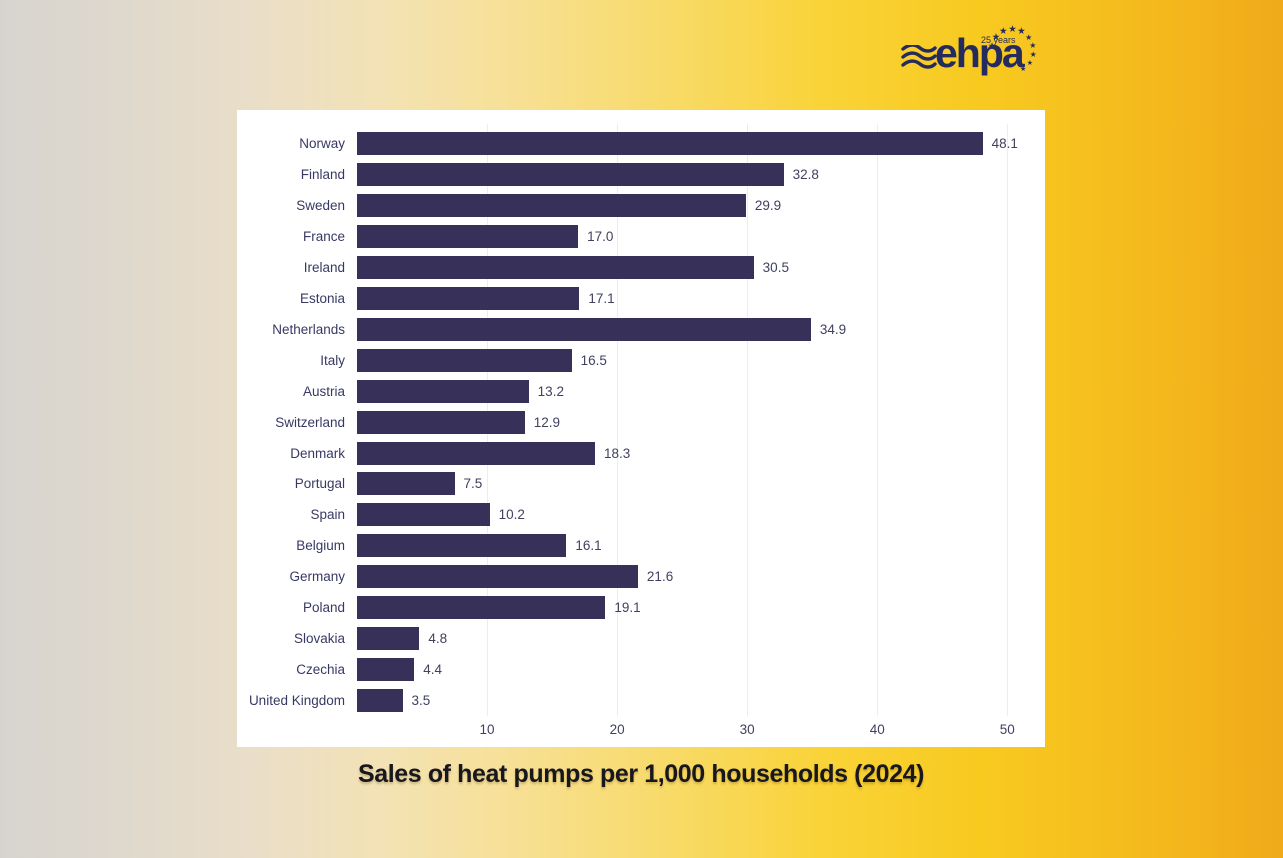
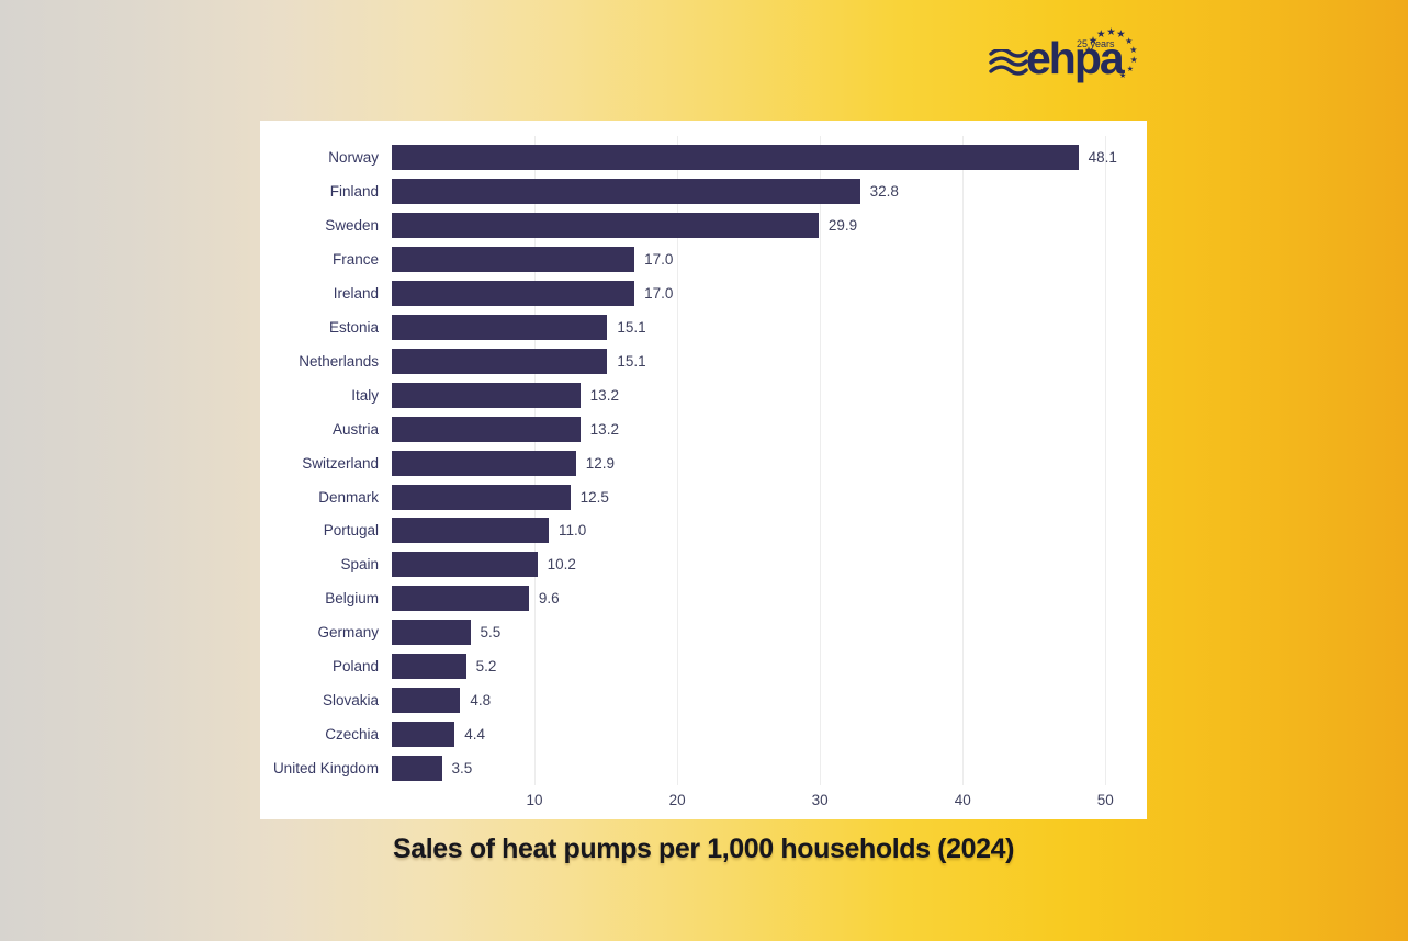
Ireland: 30.5 -> 17.0
Estonia: 17.1 -> 15.1
Netherlands: 34.9 -> 15.1
Italy: 16.5 -> 13.2
Denmark: 18.3 -> 12.5
Portugal: 7.5 -> 11.0
Belgium: 16.1 -> 9.6
Germany: 21.6 -> 5.5
Poland: 19.1 -> 5.2
